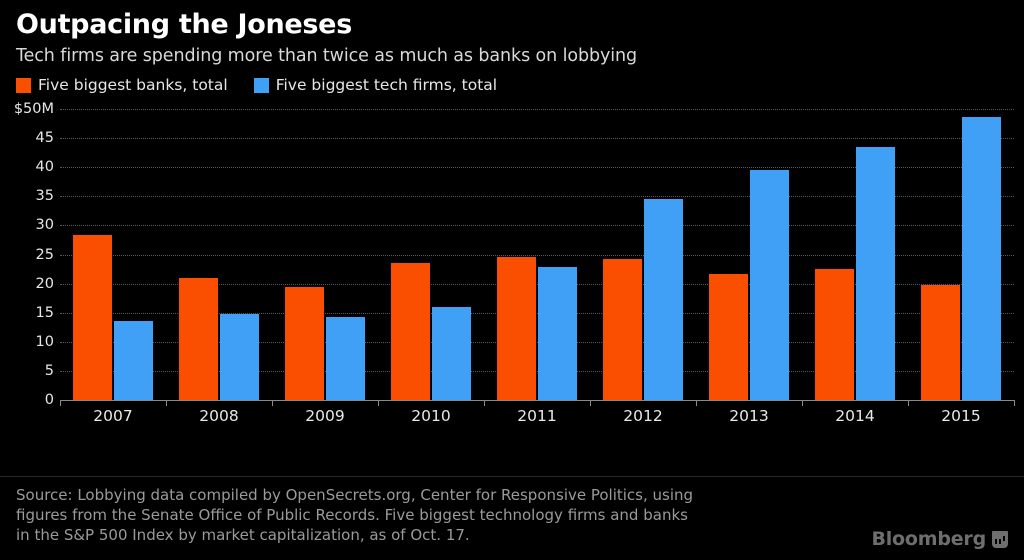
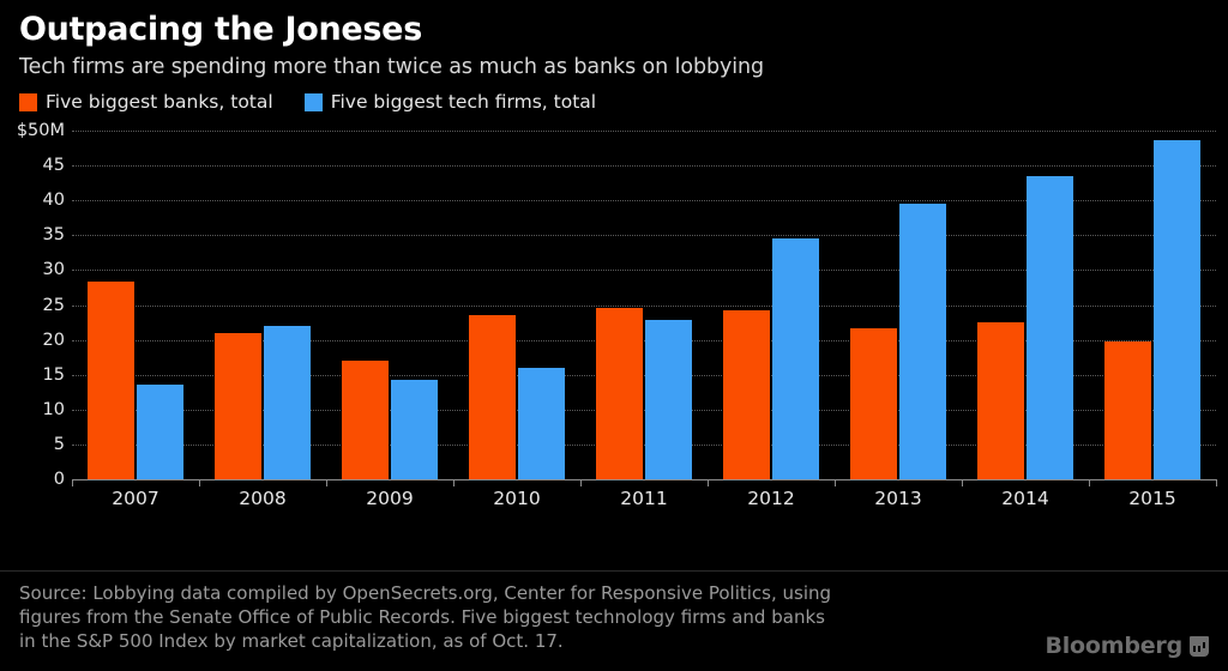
Five biggest tech firms, total/2008: $15M -> $22M
Five biggest banks, total/2009: $19M -> $17M
